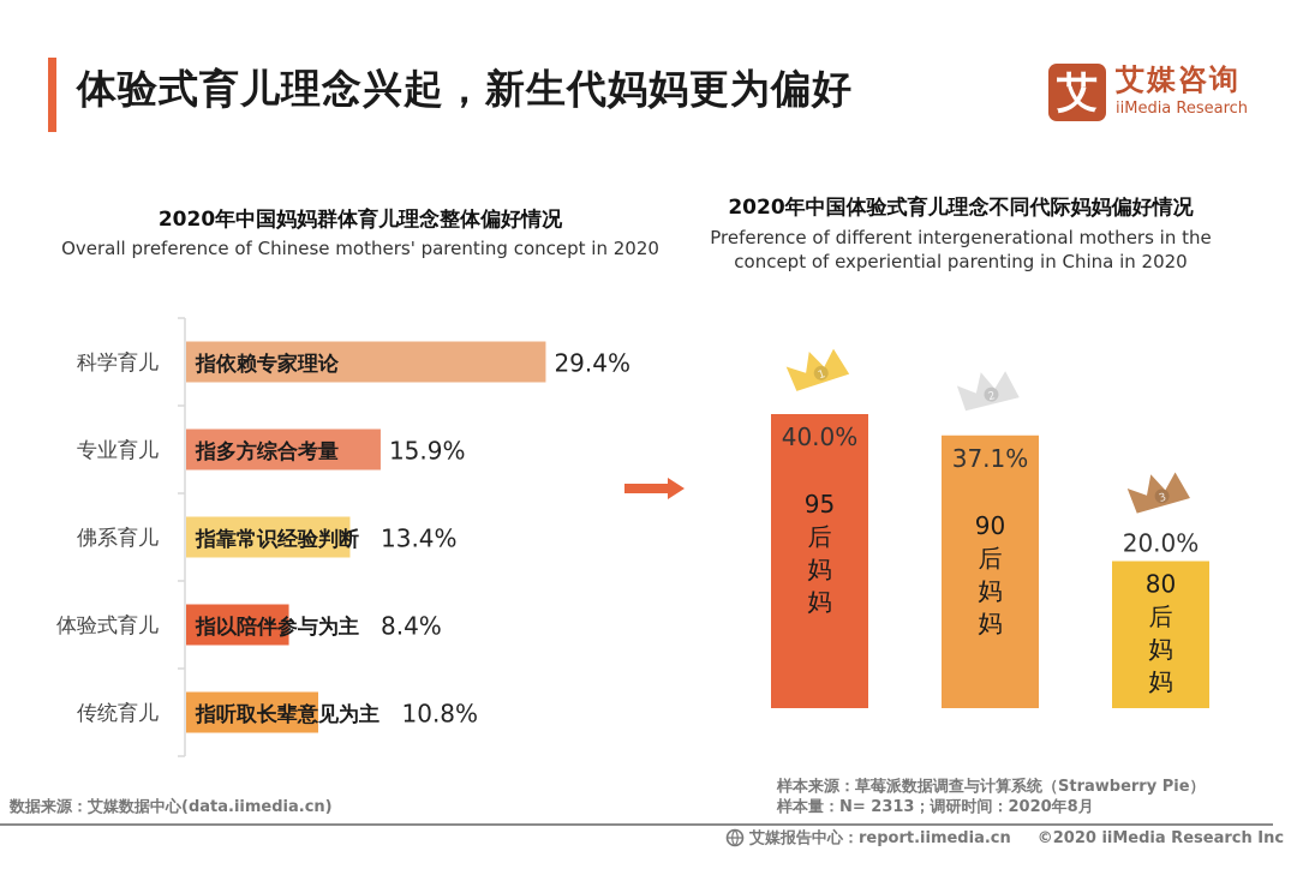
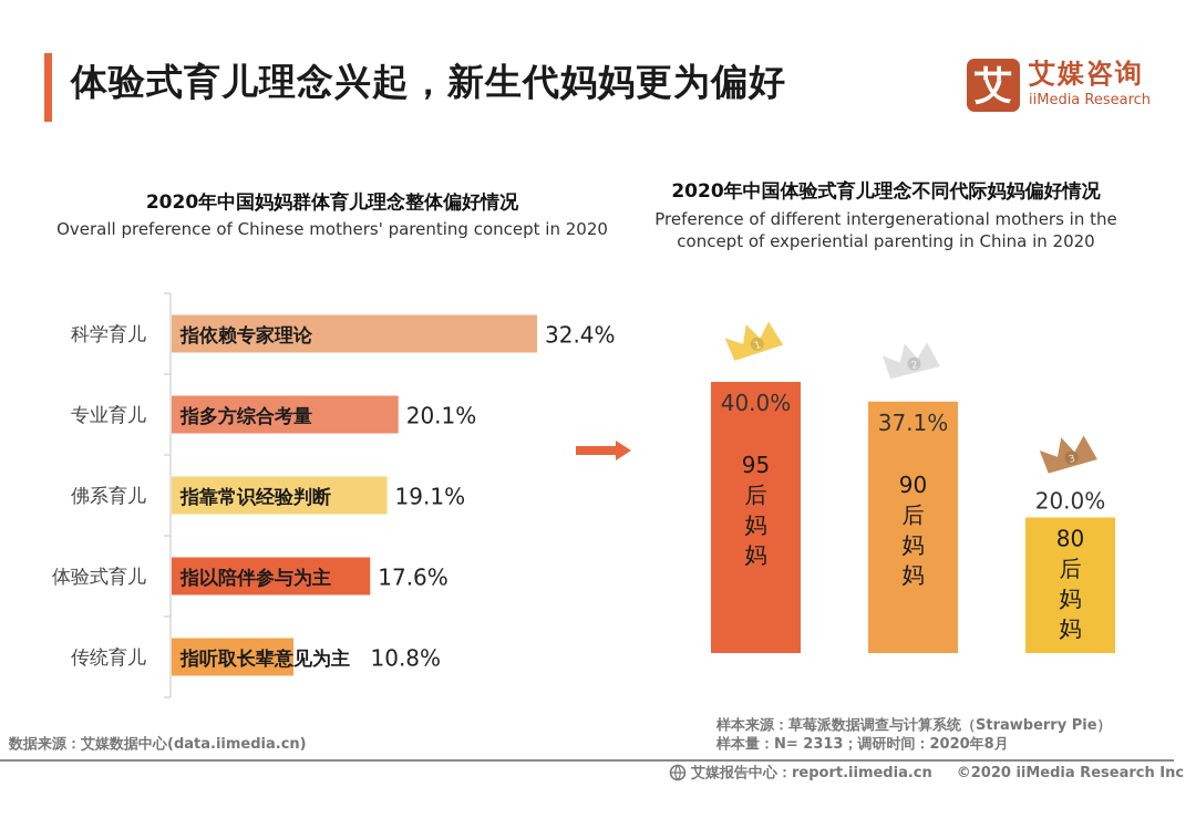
2020年中国妈妈群体育儿理念整体偏好情况/科学育儿: 29.4% -> 32.4%
2020年中国妈妈群体育儿理念整体偏好情况/专业育儿: 15.9% -> 20.1%
2020年中国妈妈群体育儿理念整体偏好情况/佛系育儿: 13.4% -> 19.1%
2020年中国妈妈群体育儿理念整体偏好情况/体验式育儿: 8.4% -> 17.6%
